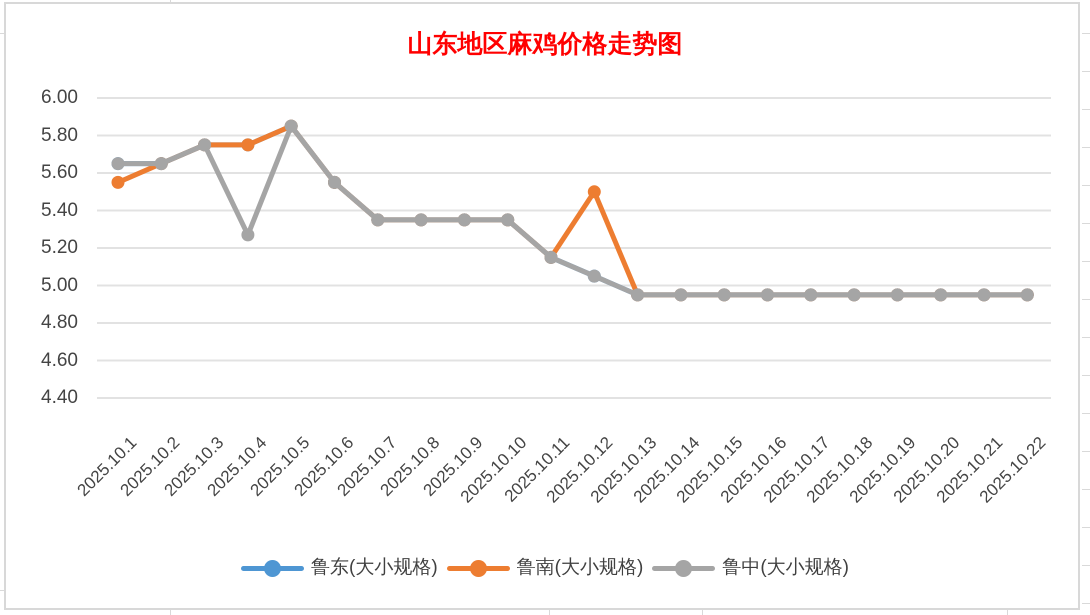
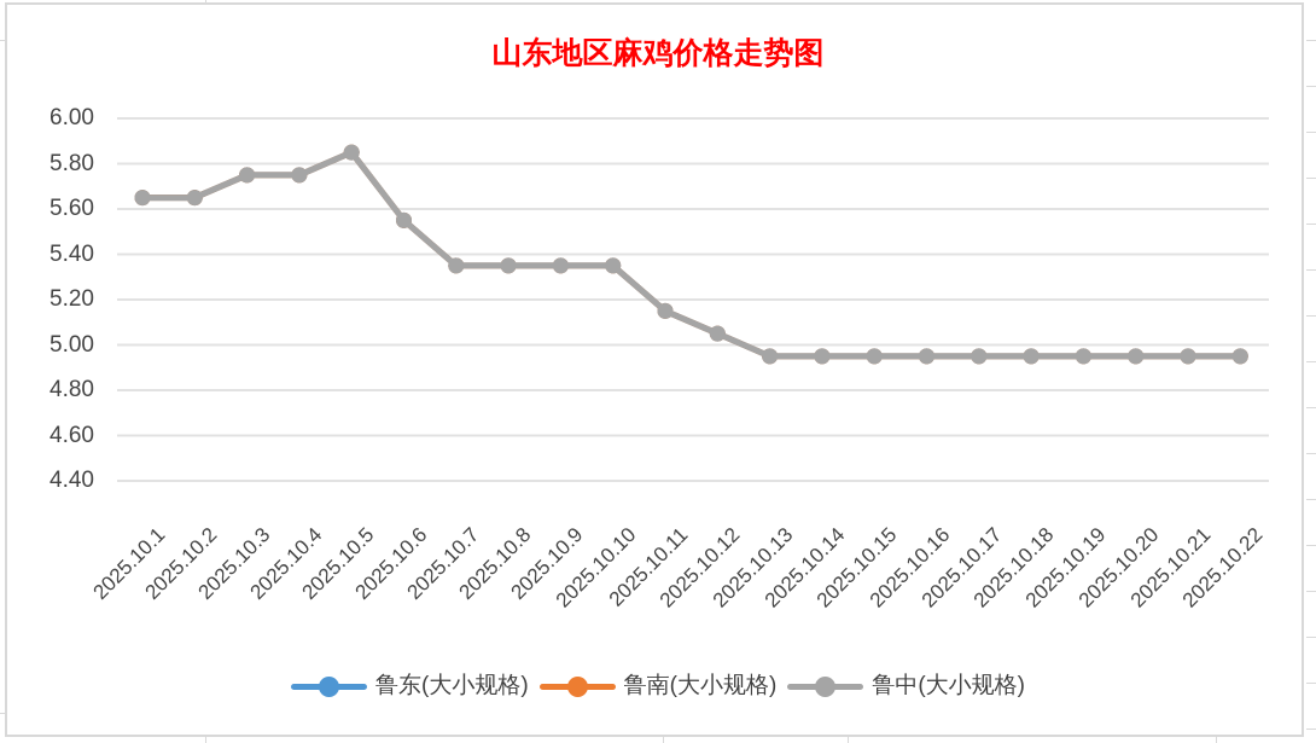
鲁南(大小规格)/2025.10.1: 5.55 -> 5.65
鲁中(大小规格)/2025.10.4: 5.27 -> 5.75
鲁南(大小规格)/2025.10.12: 5.50 -> 5.05
